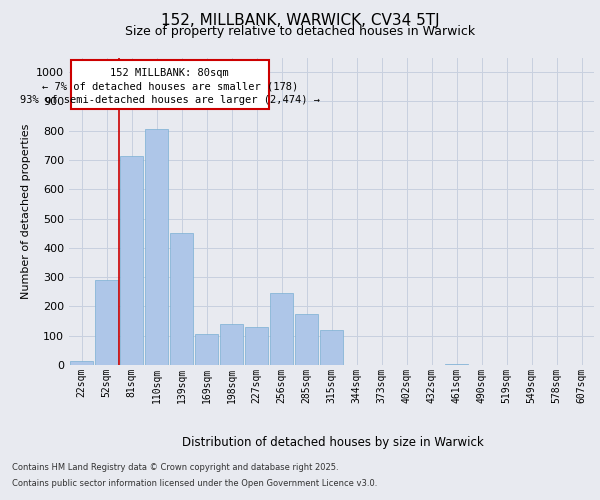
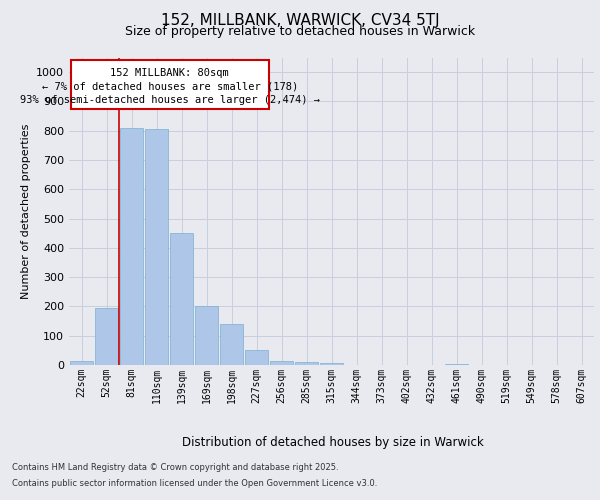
52sqm: 290 -> 193
81sqm: 715 -> 810
169sqm: 105 -> 200
227sqm: 130 -> 50
256sqm: 245 -> 15
285sqm: 175 -> 10
315sqm: 120 -> 6
